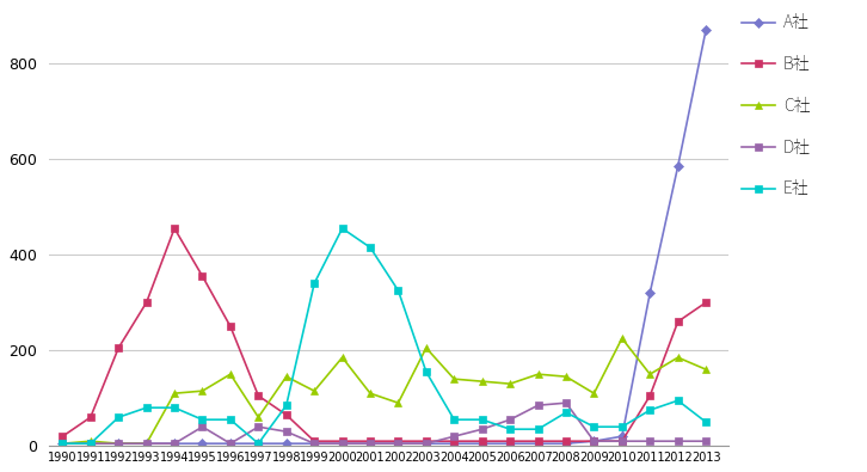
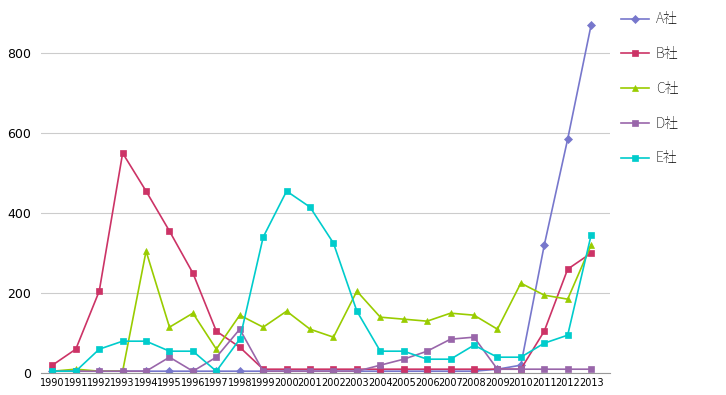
B社/1993: 300 -> 550
C社/1994: 110 -> 305
D社/1998: 30 -> 110
C社/2000: 185 -> 155
C社/2011: 150 -> 195
C社/2013: 160 -> 320
E社/2013: 50 -> 345
